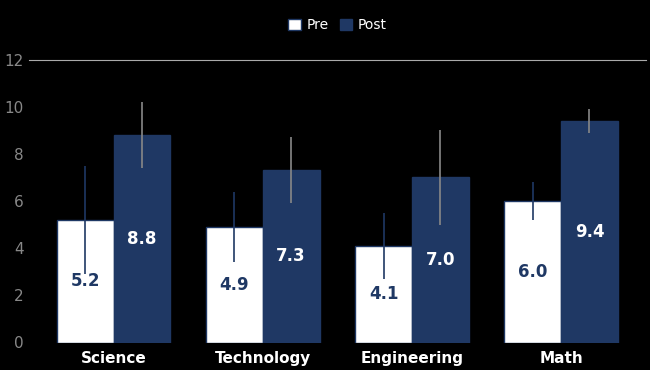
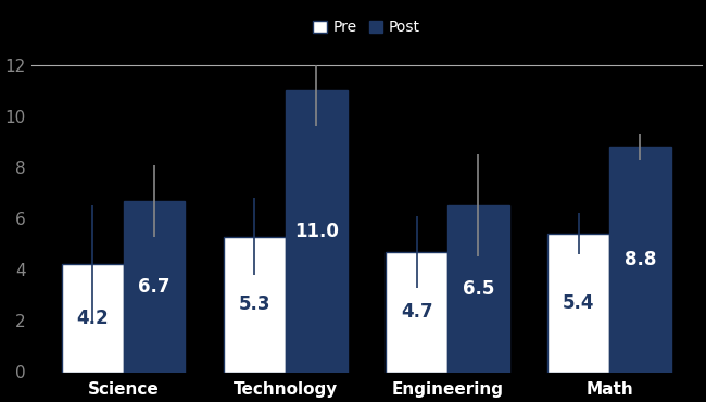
Pre/Science: 5.2 -> 4.2
Post/Science: 8.8 -> 6.7
Pre/Technology: 4.9 -> 5.3
Post/Technology: 7.3 -> 11.0
Pre/Engineering: 4.1 -> 4.7
Post/Engineering: 7.0 -> 6.5
Pre/Math: 6.0 -> 5.4
Post/Math: 9.4 -> 8.8
